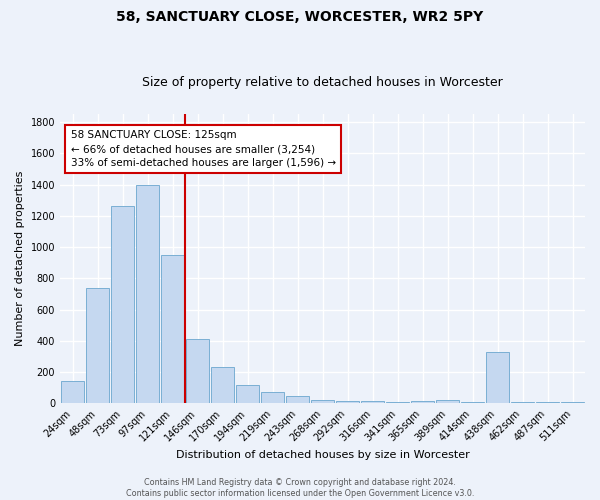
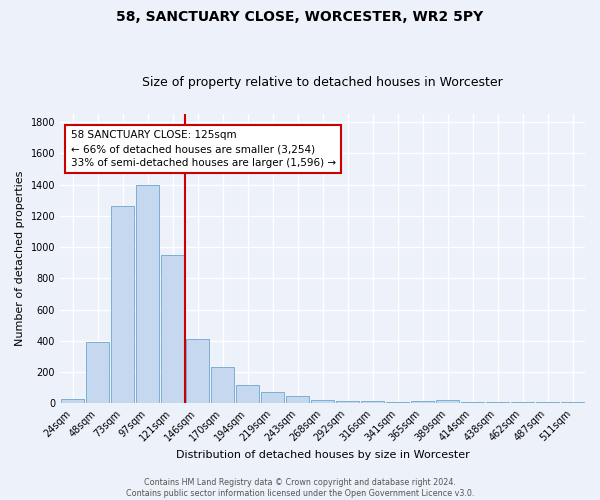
24sqm: 140 -> 30
48sqm: 740 -> 390
438sqm: 330 -> 0
